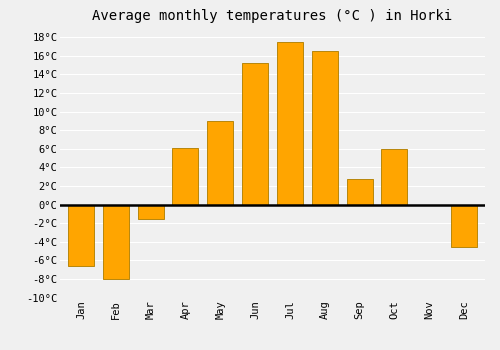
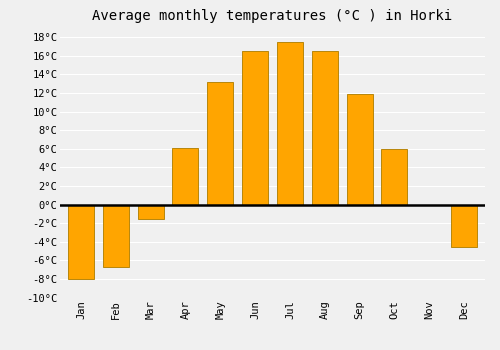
Jan: -6.6°C -> -8.0°C
Feb: -8.0°C -> -6.7°C
May: 9.0°C -> 13.2°C
Jun: 15.2°C -> 16.5°C
Sep: 2.8°C -> 11.9°C
